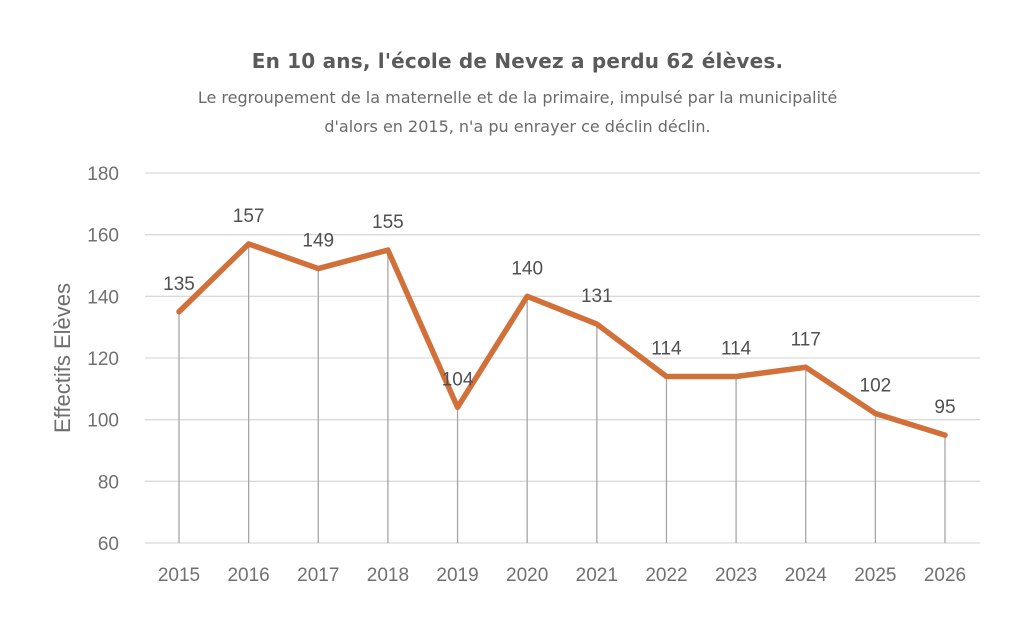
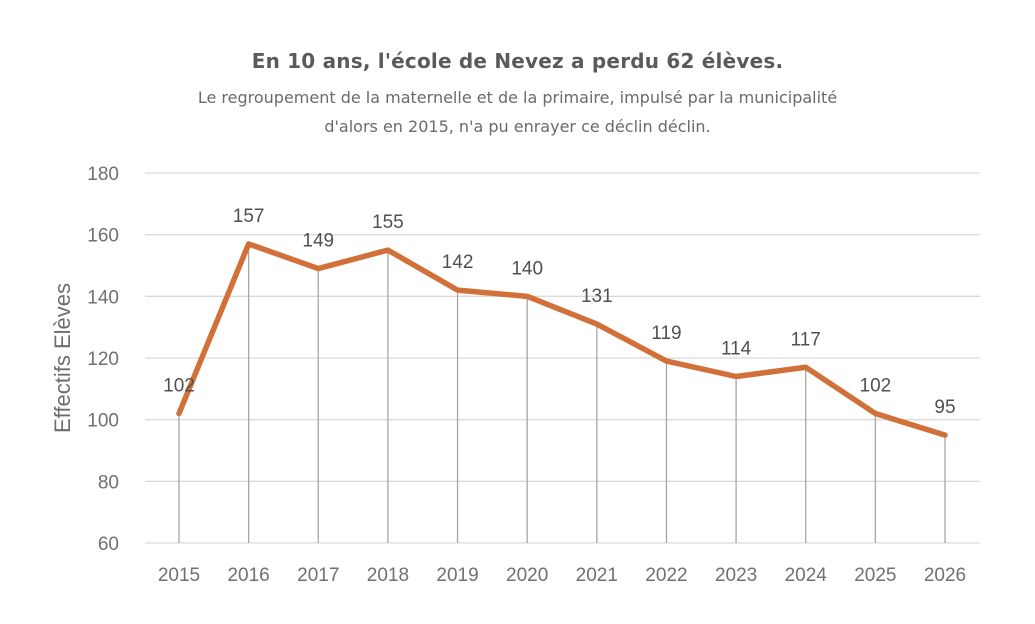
2015: 135 -> 102
2019: 104 -> 142
2022: 114 -> 119
